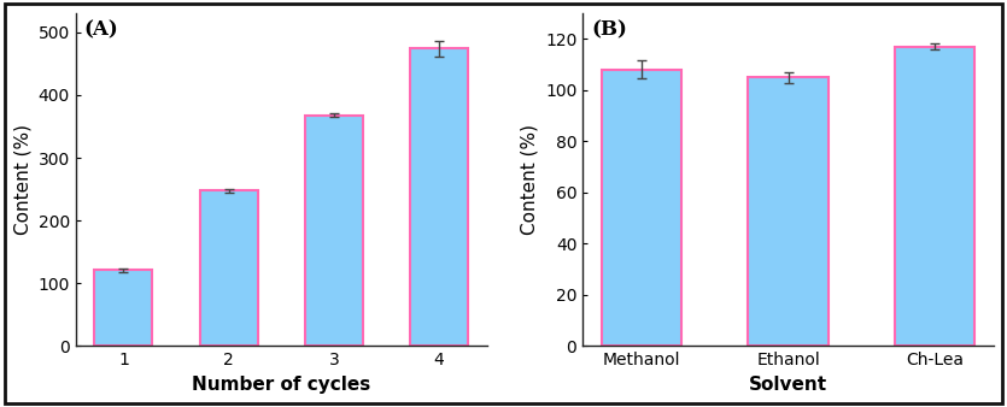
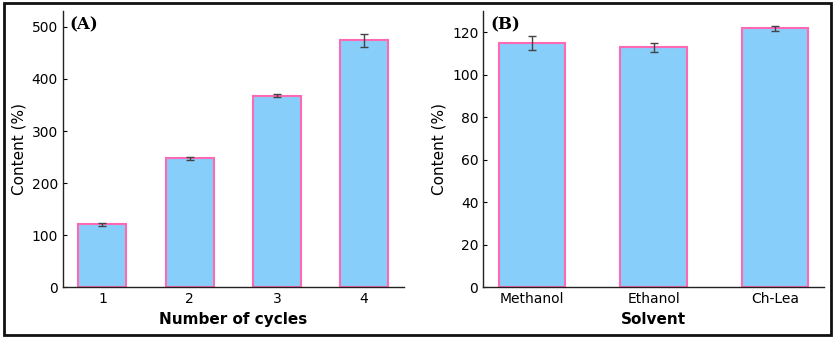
Methanol: 108 -> 115
Ethanol: 105 -> 113
Ch-Lea: 117 -> 122
